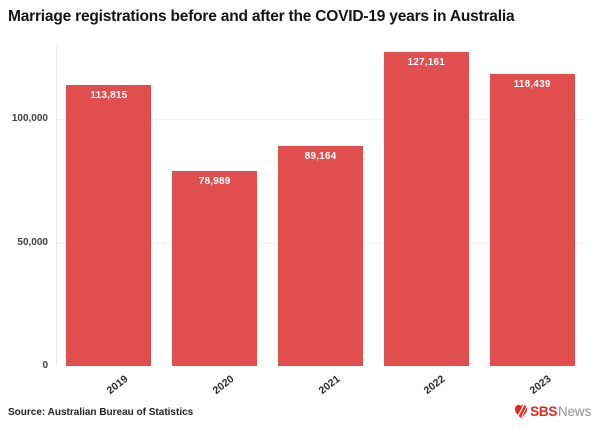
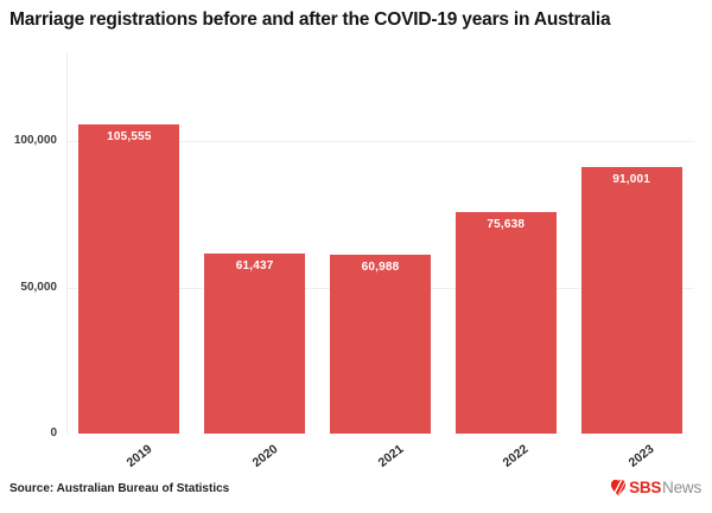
2019: 113,815 -> 105,555
2020: 78,989 -> 61,437
2021: 89,164 -> 60,988
2022: 127,161 -> 75,638
2023: 118,439 -> 91,001
